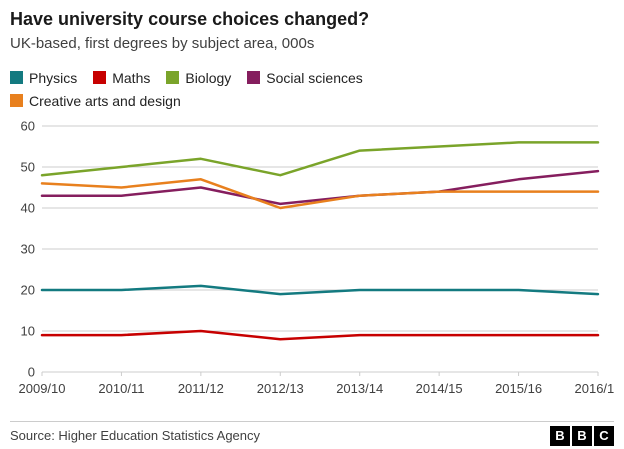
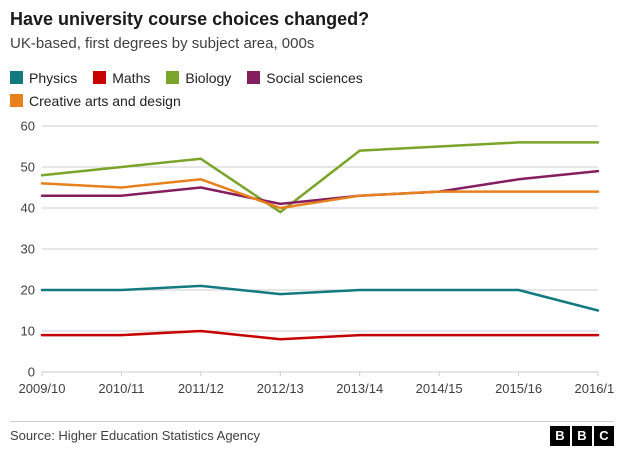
Biology/2012/13: 48 -> 39
Physics/2016/17: 19 -> 15
